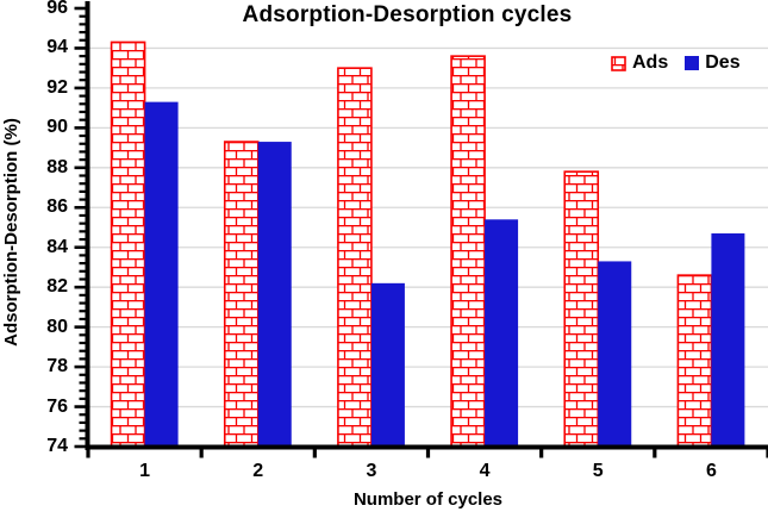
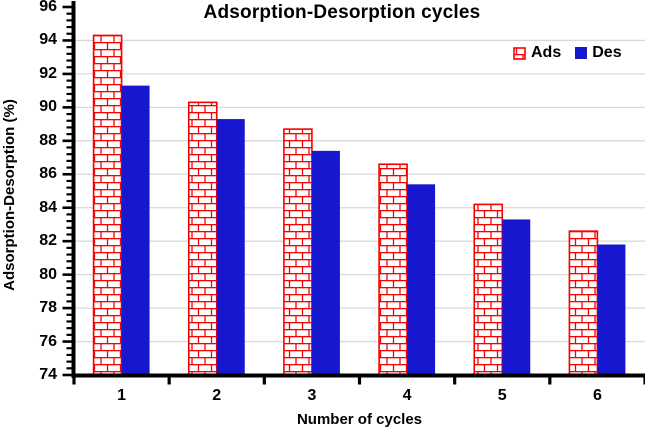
Ads/2: 89.3 -> 90.3
Ads/3: 93.0 -> 88.7
Des/3: 82.2 -> 87.4
Ads/4: 93.6 -> 86.6
Ads/5: 87.8 -> 84.2
Des/6: 84.7 -> 81.8
